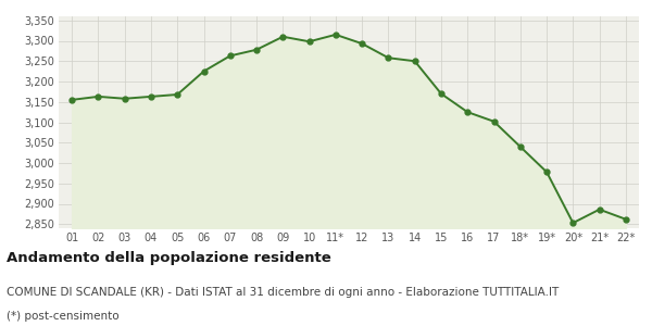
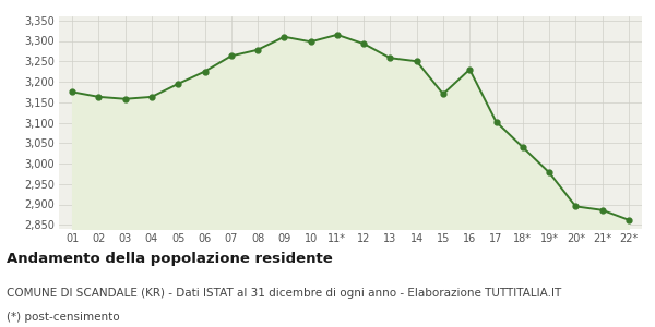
01: 3,155 -> 3,175
05: 3,168 -> 3,195
16: 3,125 -> 3,230
20*: 2,853 -> 2,895
